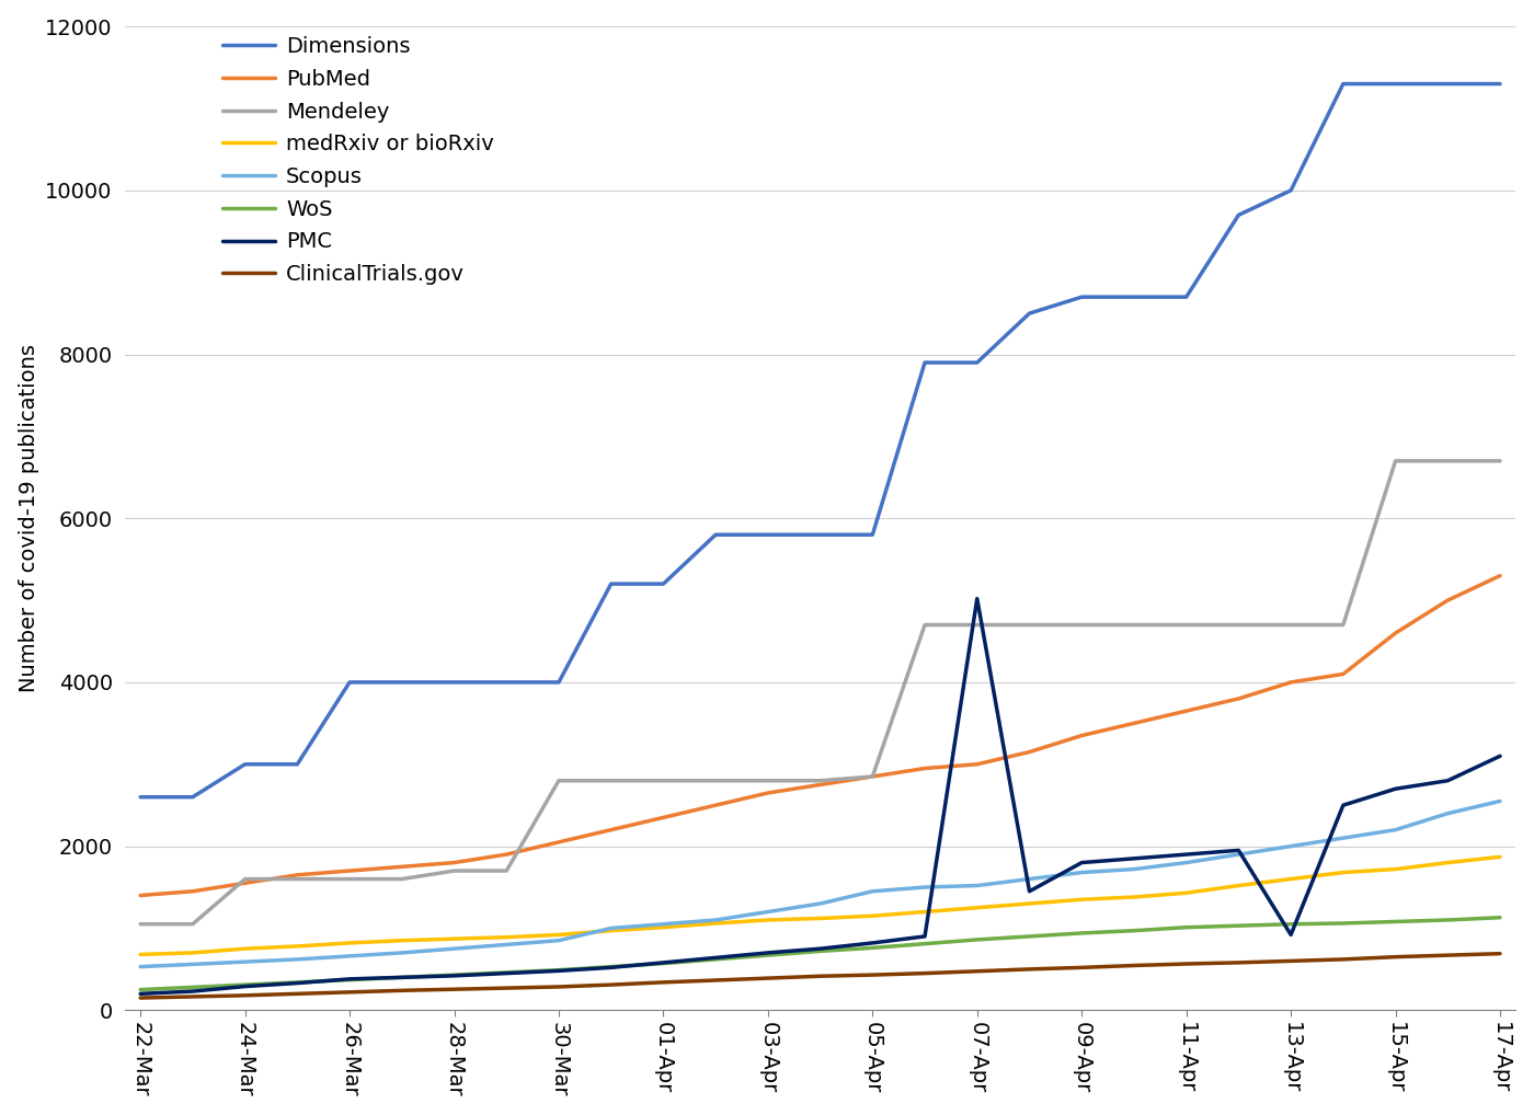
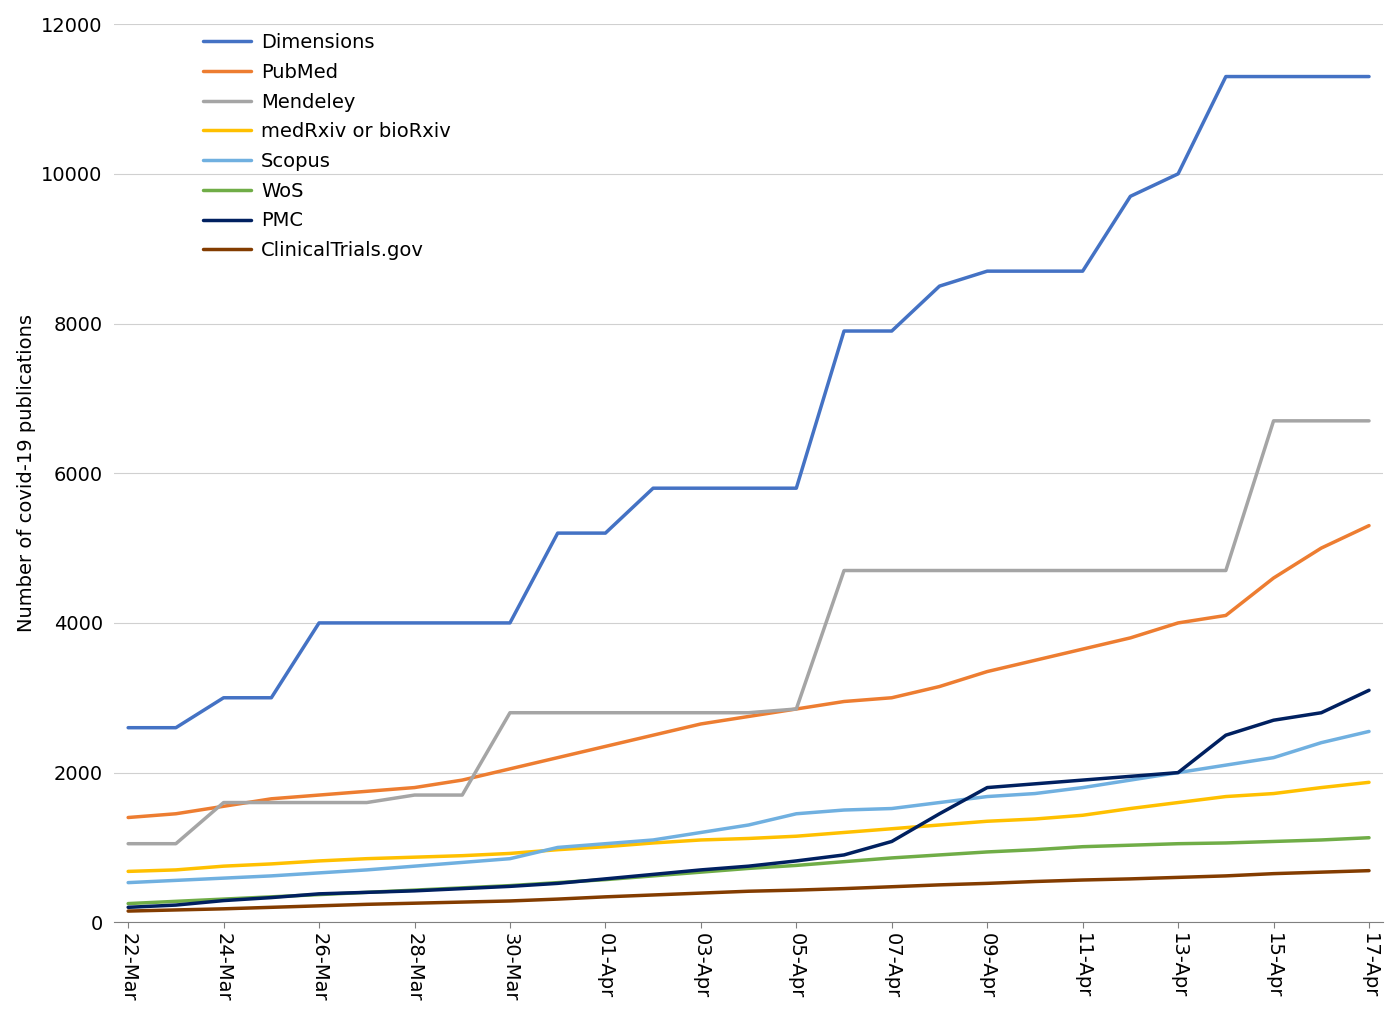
PMC/07-Apr: 5020 -> 1080
PMC/13-Apr: 920 -> 2000
